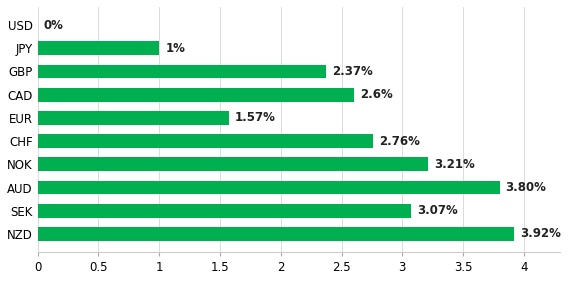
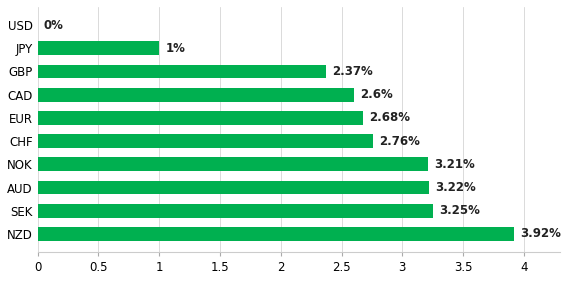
EUR: 1.57% -> 2.68%
AUD: 3.80% -> 3.22%
SEK: 3.07% -> 3.25%
